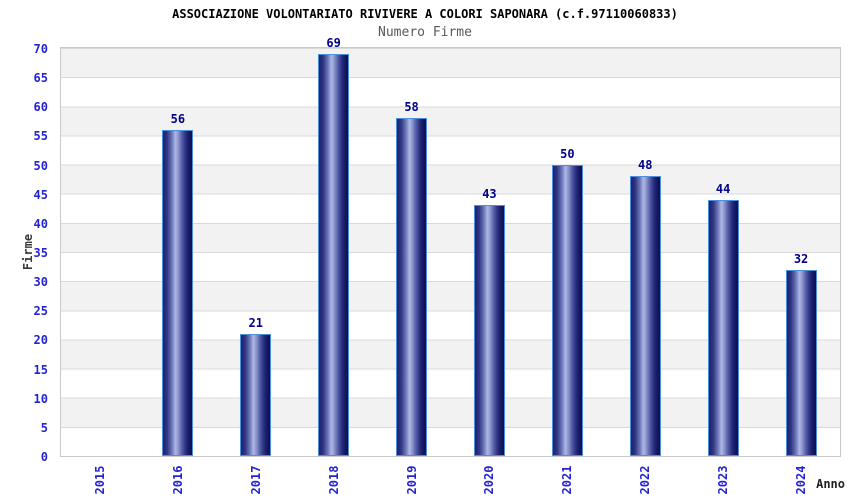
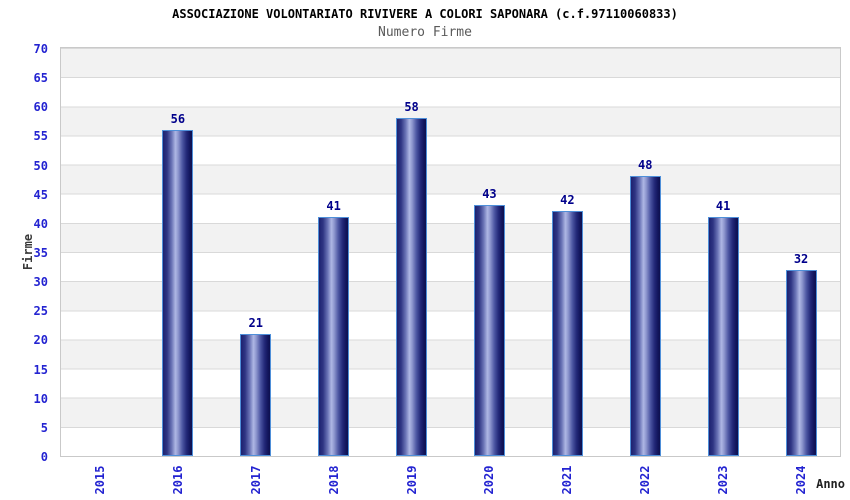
2018: 69 -> 41
2021: 50 -> 42
2023: 44 -> 41
